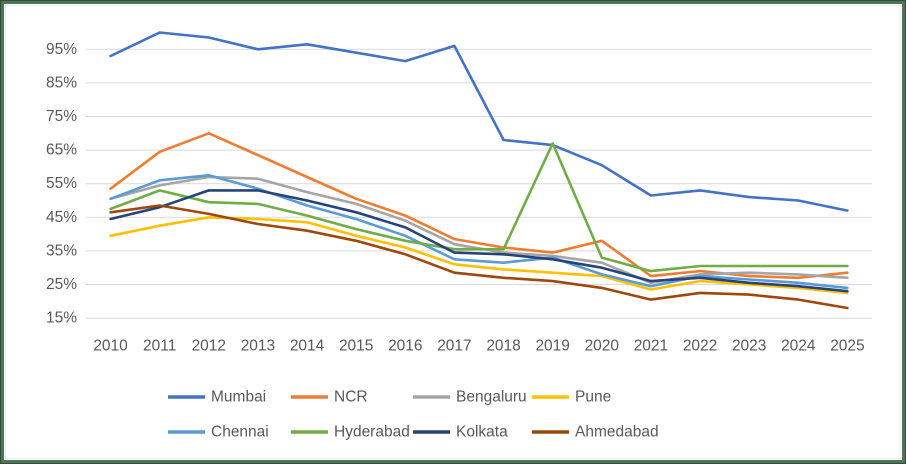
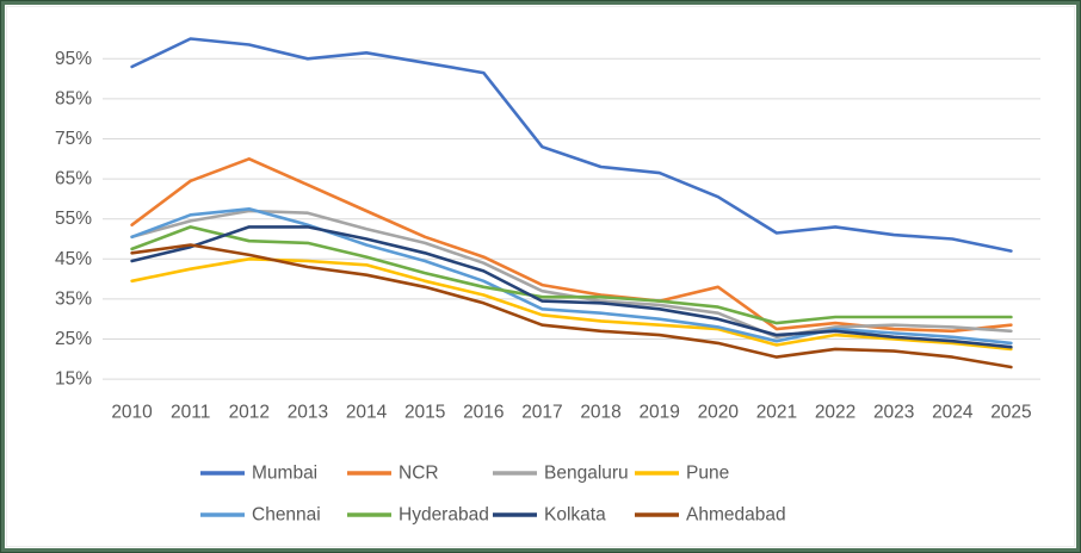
Mumbai/2017: 96% -> 73%
Chennai/2019: 33% -> 30%
Hyderabad/2019: 67% -> 34%
